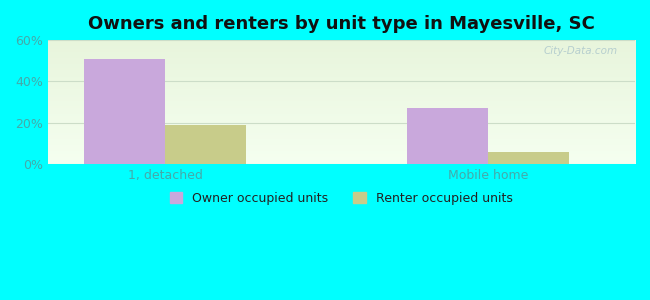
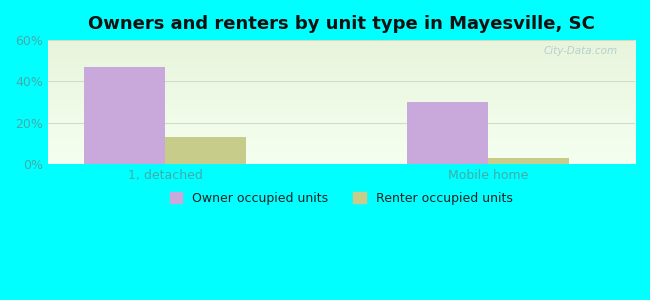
Owner occupied units/1, detached: 51% -> 47%
Renter occupied units/1, detached: 19% -> 13%
Owner occupied units/Mobile home: 27% -> 30%
Renter occupied units/Mobile home: 6% -> 3%
